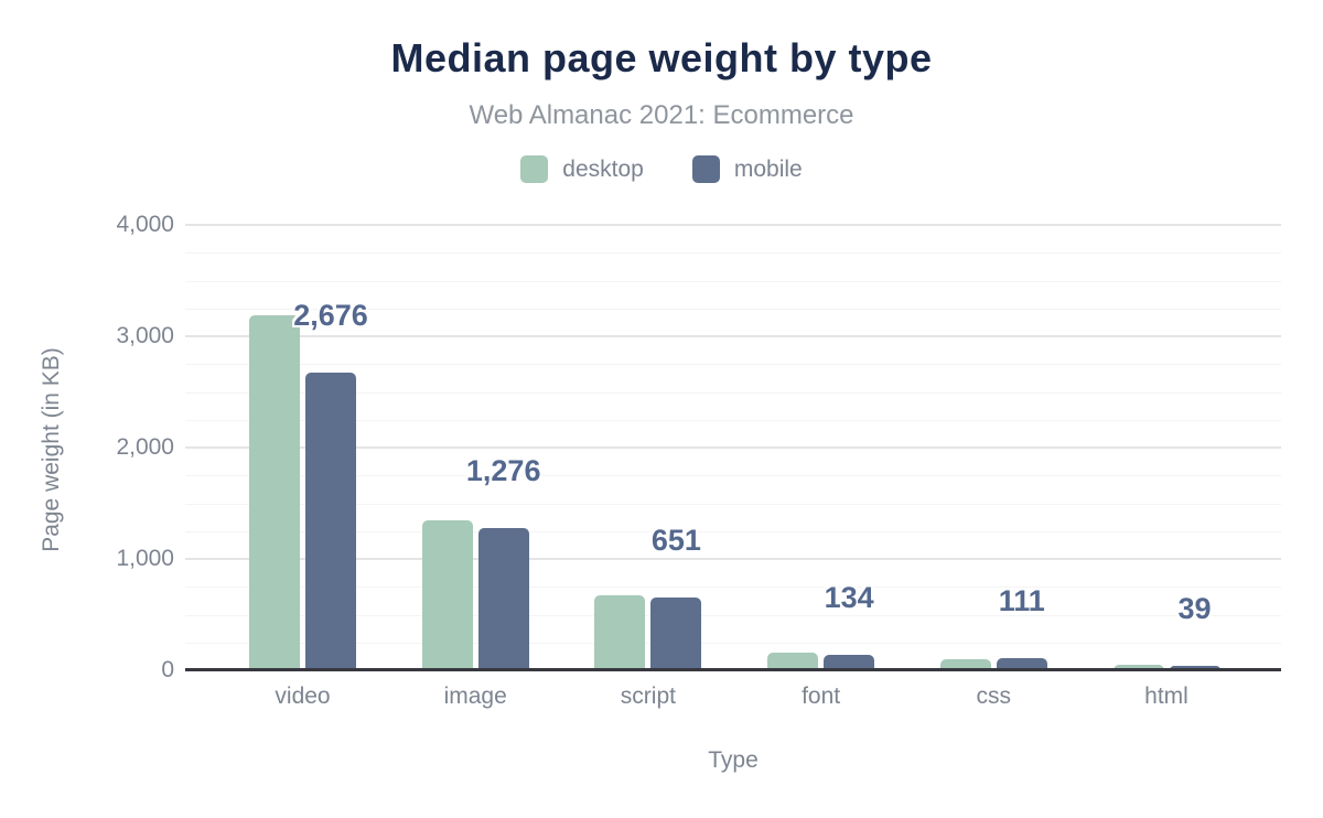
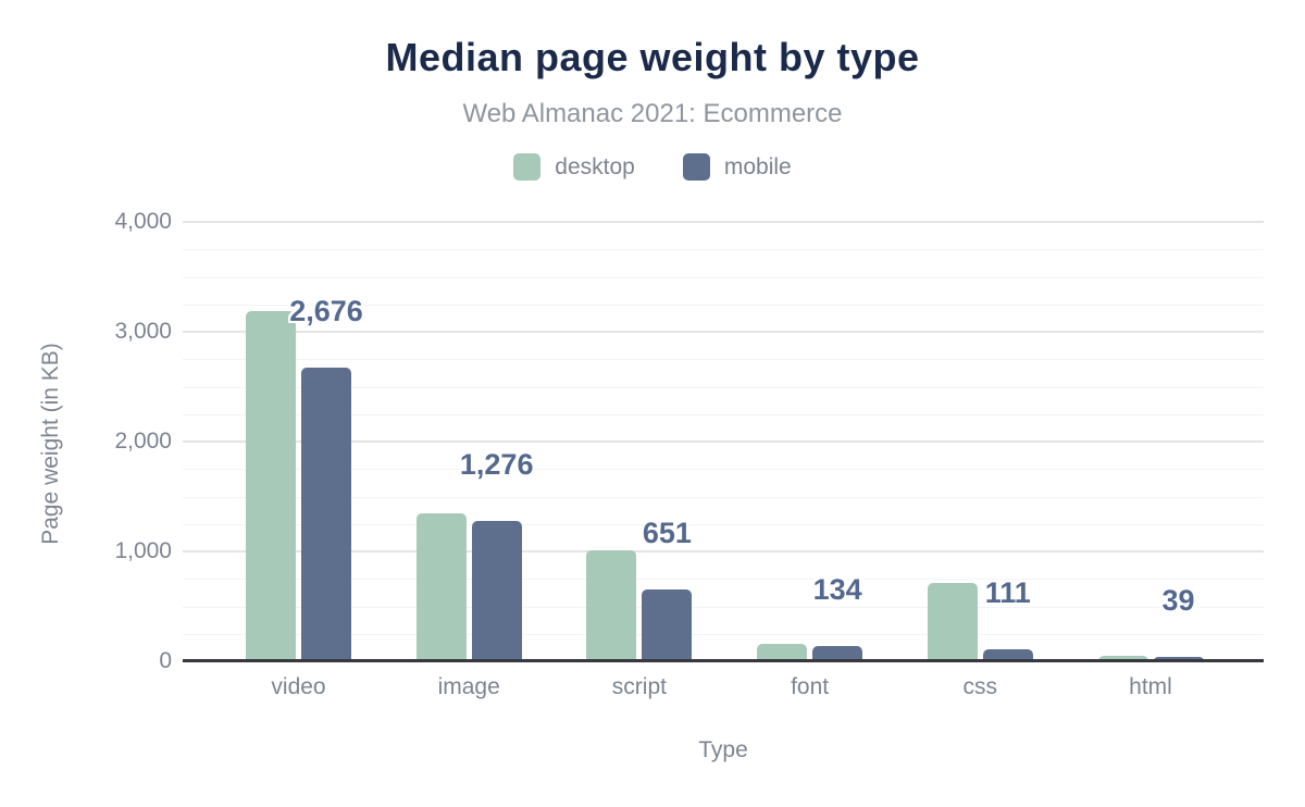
desktop/script: 680 -> 1010
desktop/css: 100 -> 710
